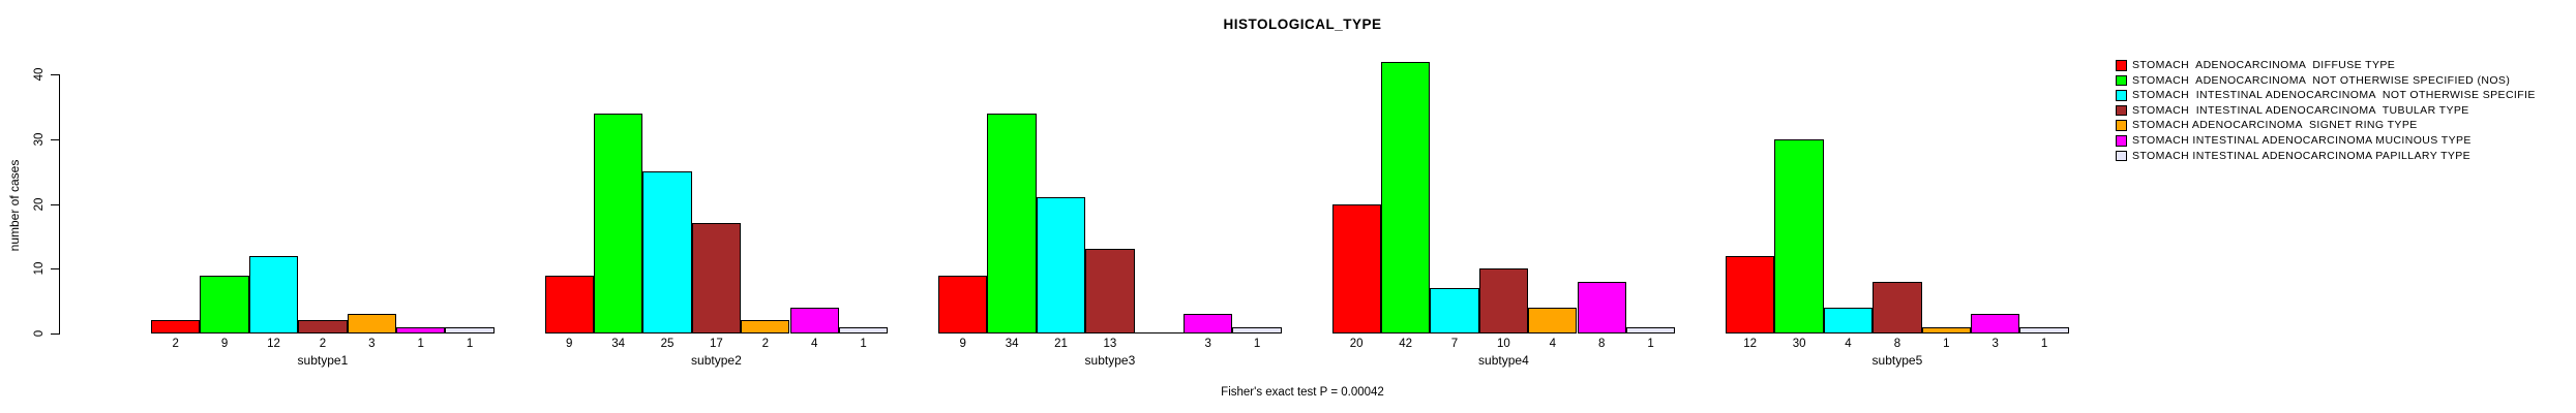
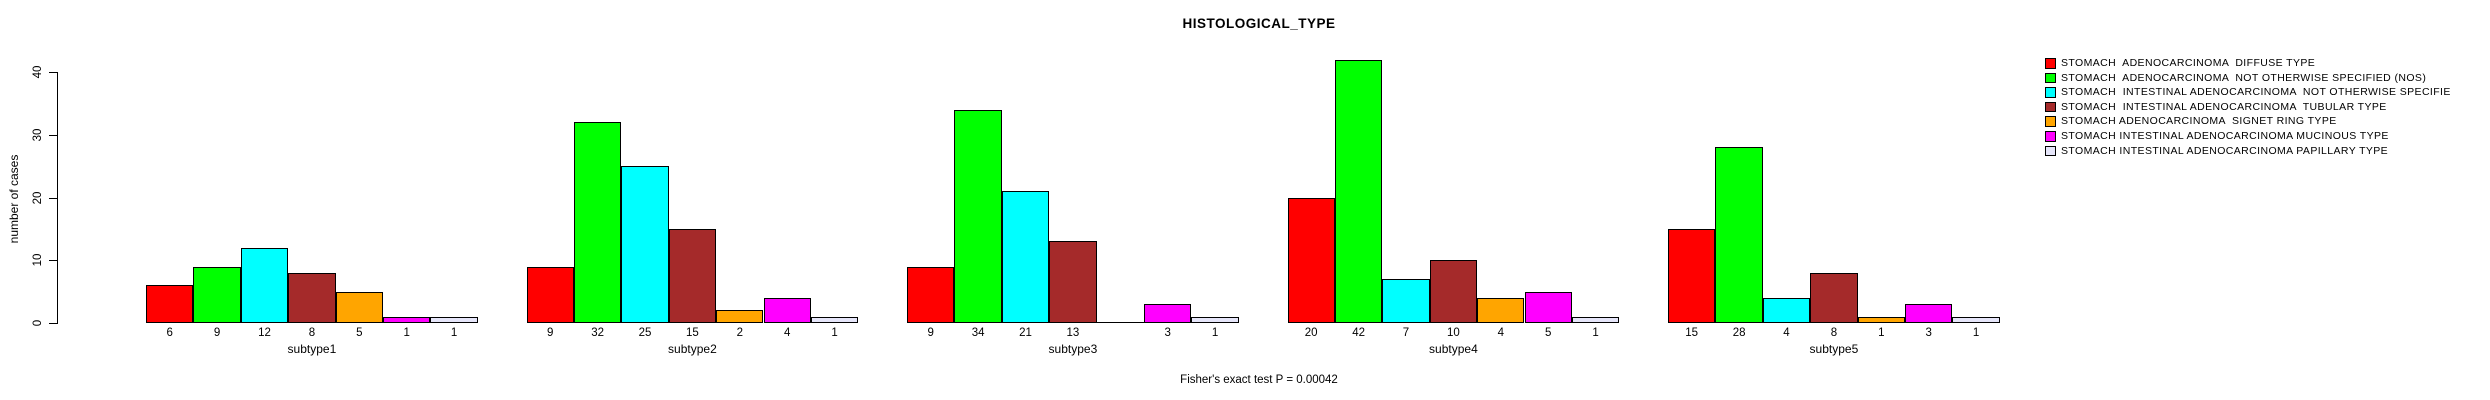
STOMACH ADENOCARCINOMA DIFFUSE TYPE/subtype1: 2 -> 6
STOMACH INTESTINAL ADENOCARCINOMA TUBULAR TYPE/subtype1: 2 -> 8
STOMACH ADENOCARCINOMA SIGNET RING TYPE/subtype1: 3 -> 5
STOMACH ADENOCARCINOMA NOT OTHERWISE SPECIFIED (NOS)/subtype2: 34 -> 32
STOMACH INTESTINAL ADENOCARCINOMA TUBULAR TYPE/subtype2: 17 -> 15
STOMACH INTESTINAL ADENOCARCINOMA MUCINOUS TYPE/subtype4: 8 -> 5
STOMACH ADENOCARCINOMA DIFFUSE TYPE/subtype5: 12 -> 15
STOMACH ADENOCARCINOMA NOT OTHERWISE SPECIFIED (NOS)/subtype5: 30 -> 28
